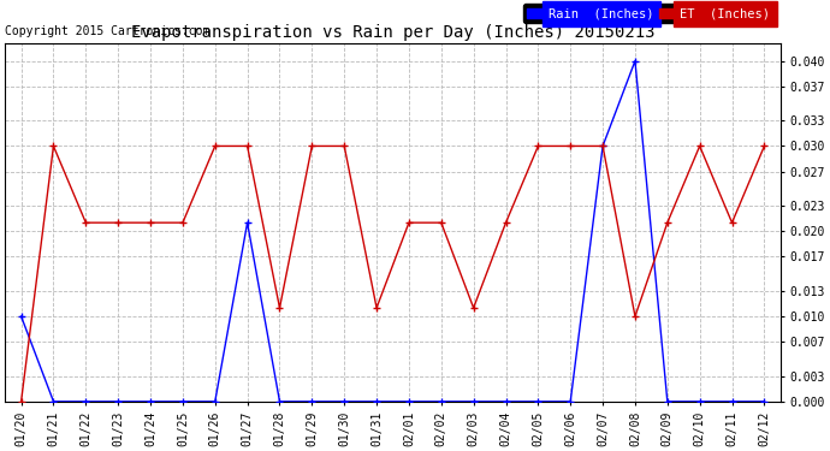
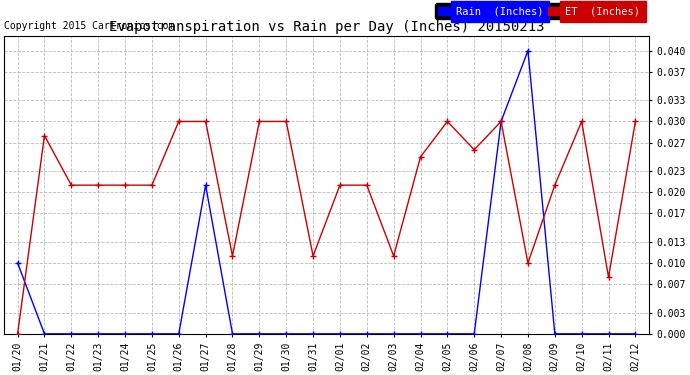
ET (Inches)/01/21: 0.030 -> 0.028
ET (Inches)/02/04: 0.021 -> 0.025
ET (Inches)/02/06: 0.030 -> 0.026
ET (Inches)/02/11: 0.021 -> 0.008
